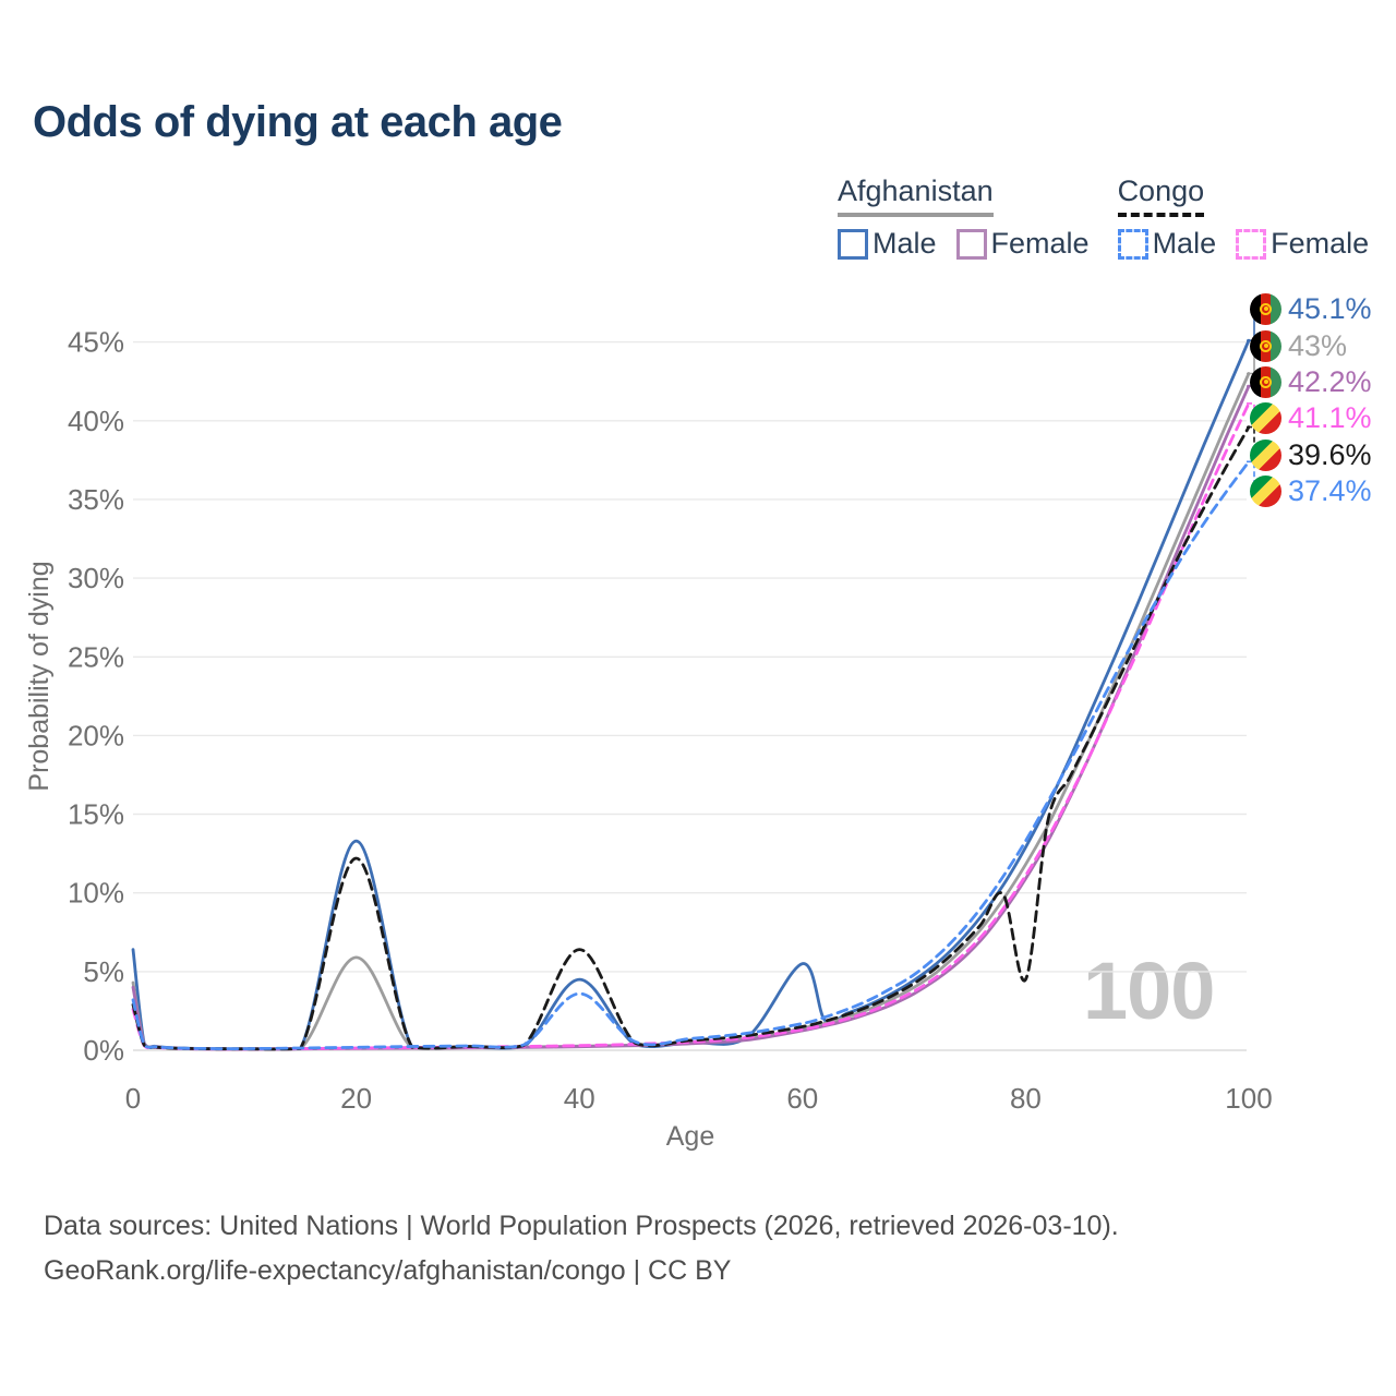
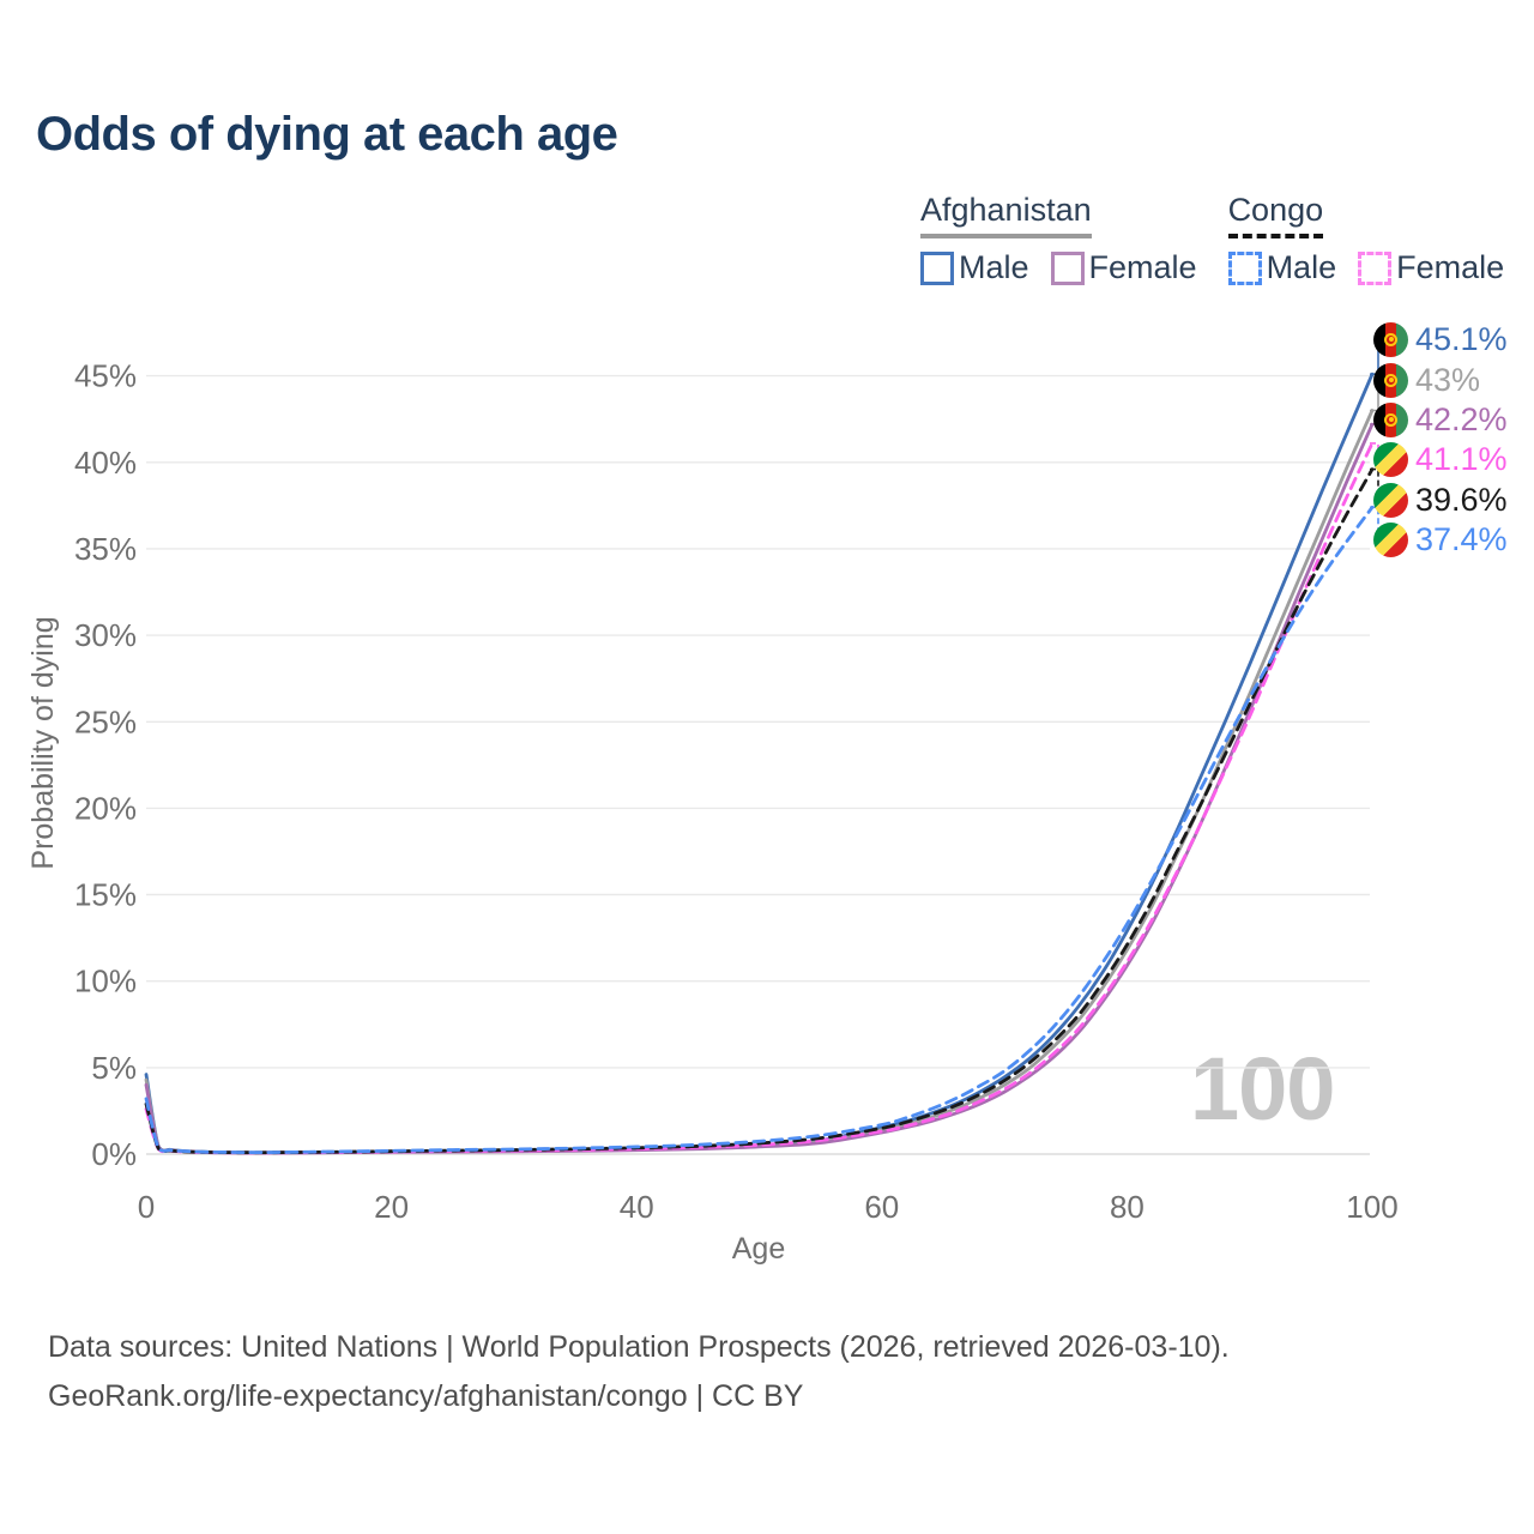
Afghanistan Male/0: 6.4% -> 4.6%
Afghanistan Male/20: 13.3% -> 0.1%
Afghanistan/20: 5.9% -> 0.1%
Congo/20: 12.2% -> 0.2%
Afghanistan Male/40: 4.5% -> 0.3%
Congo/40: 6.4% -> 0.4%
Congo Male/40: 3.6% -> 0.4%
Afghanistan Male/60: 5.5% -> 1.6%
Congo/80: 4.5% -> 12.1%
